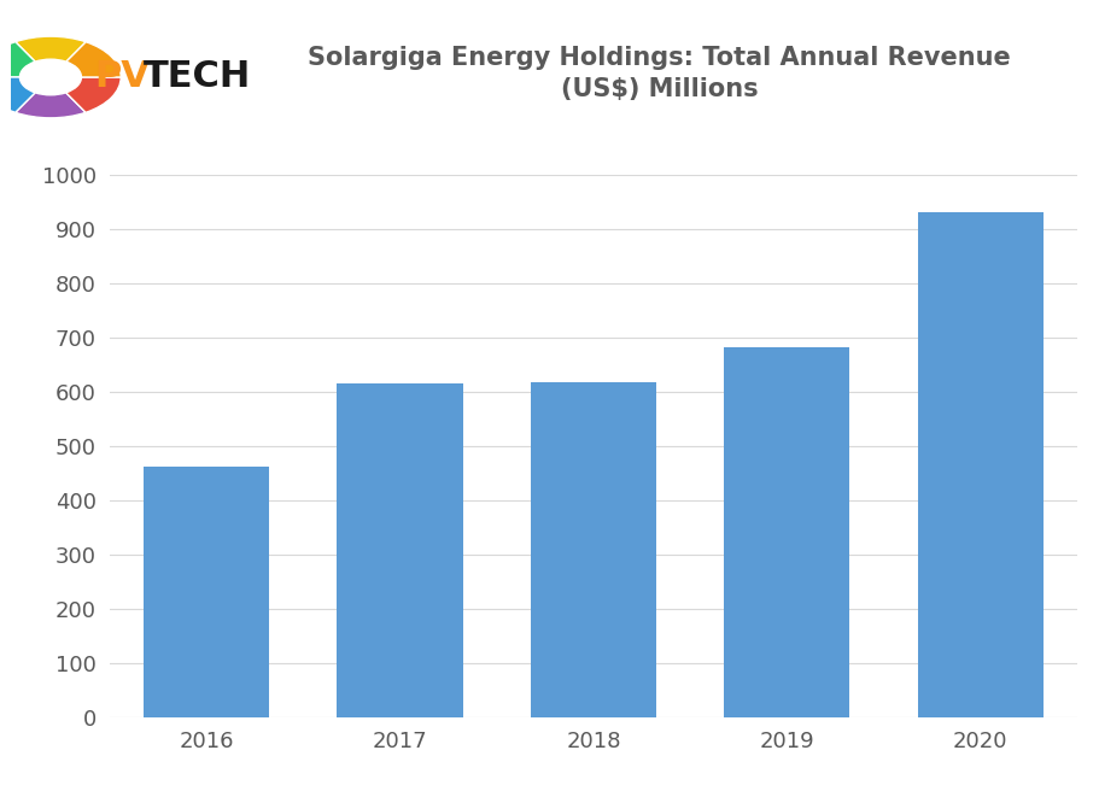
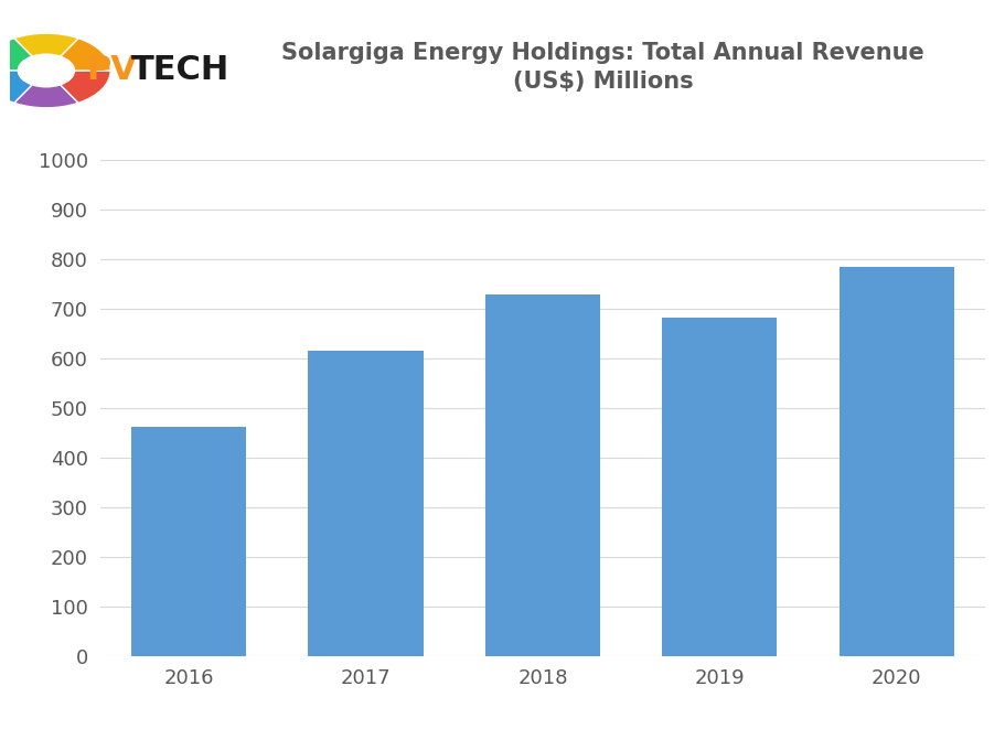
2018: 619 -> 730
2020: 932 -> 785
